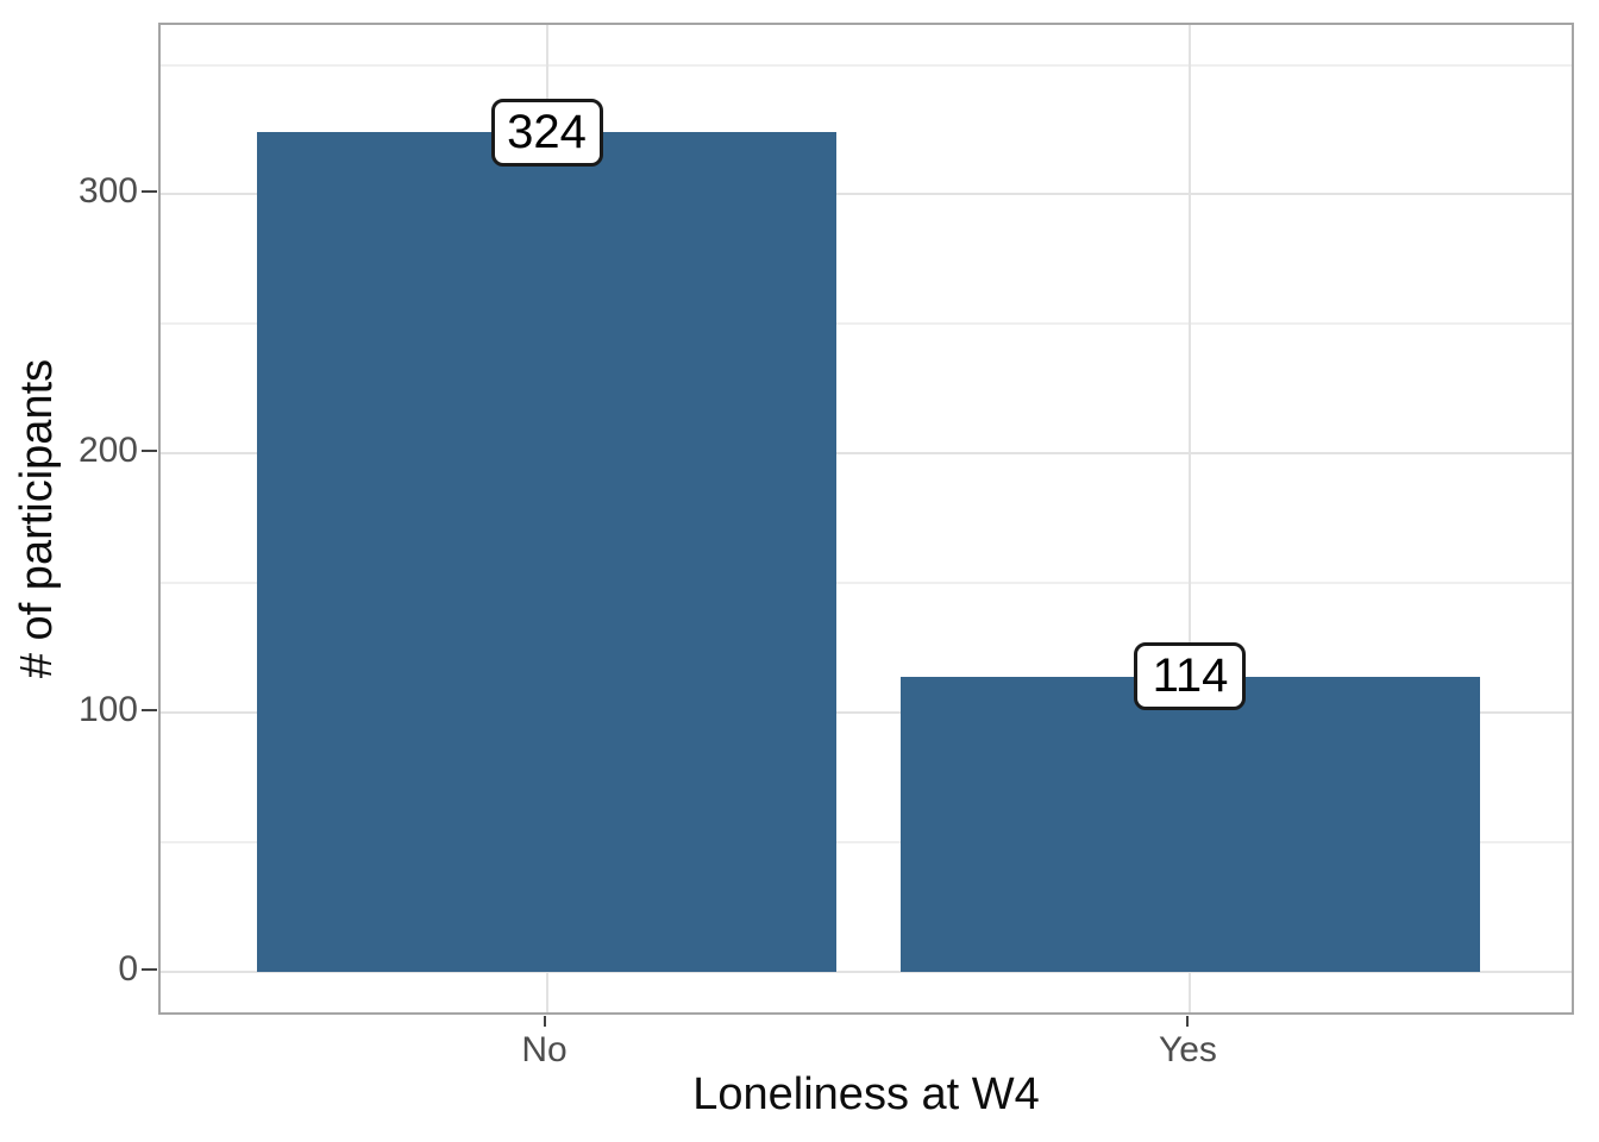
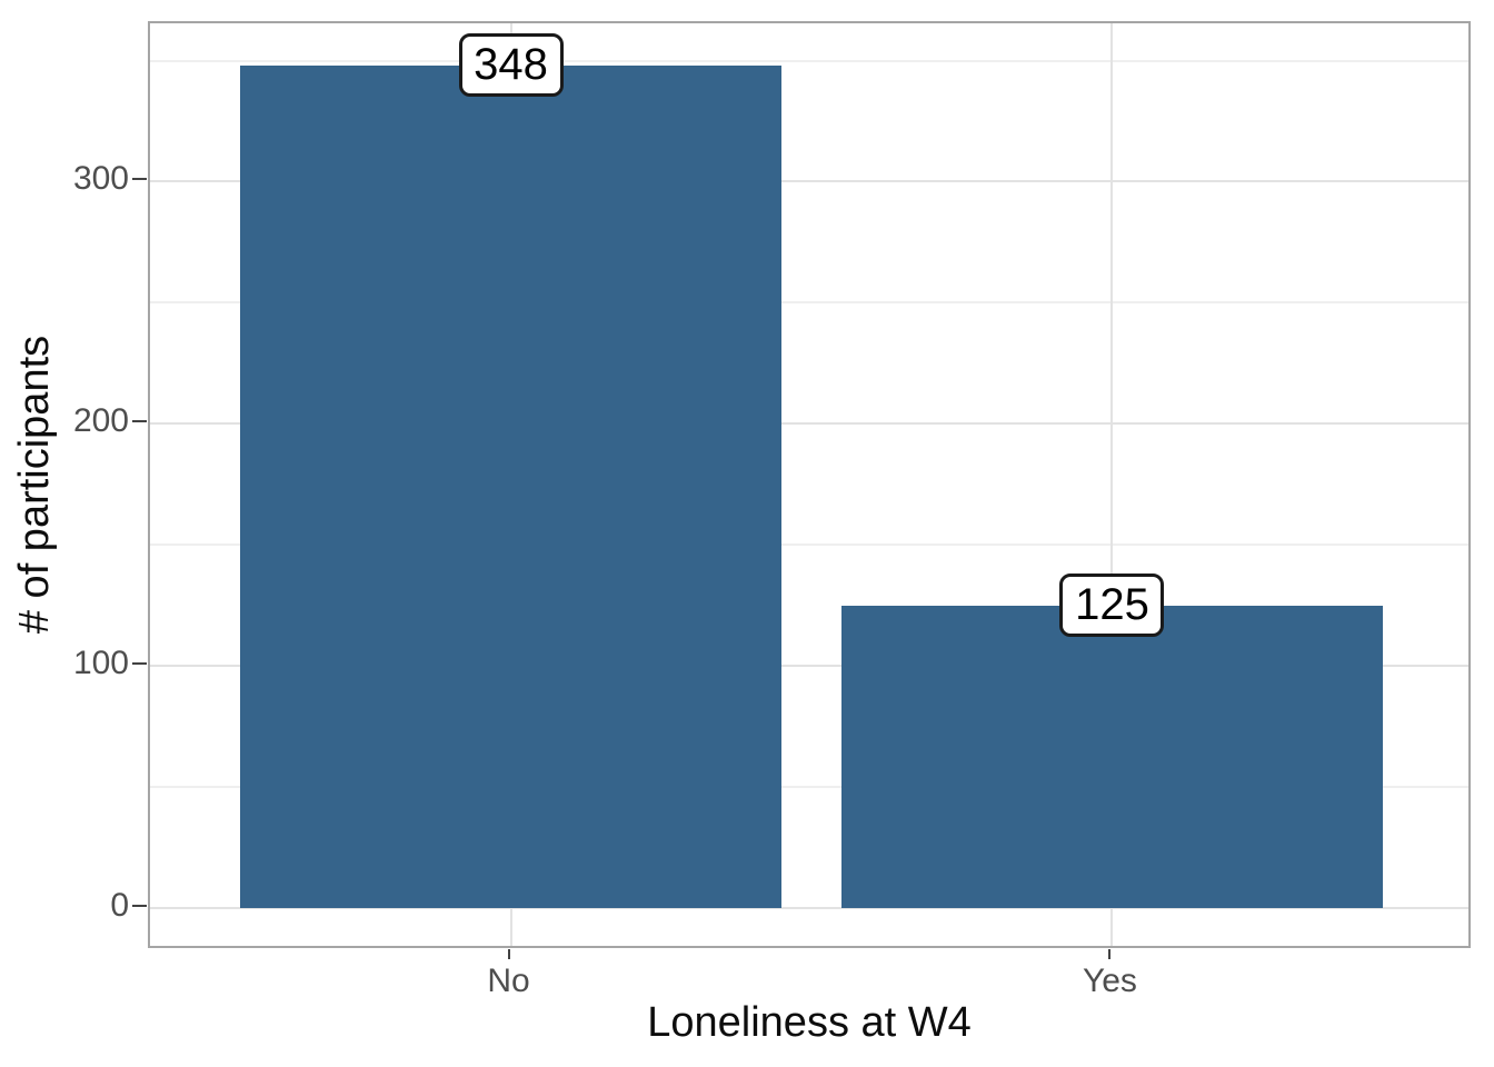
No: 324 -> 348
Yes: 114 -> 125
